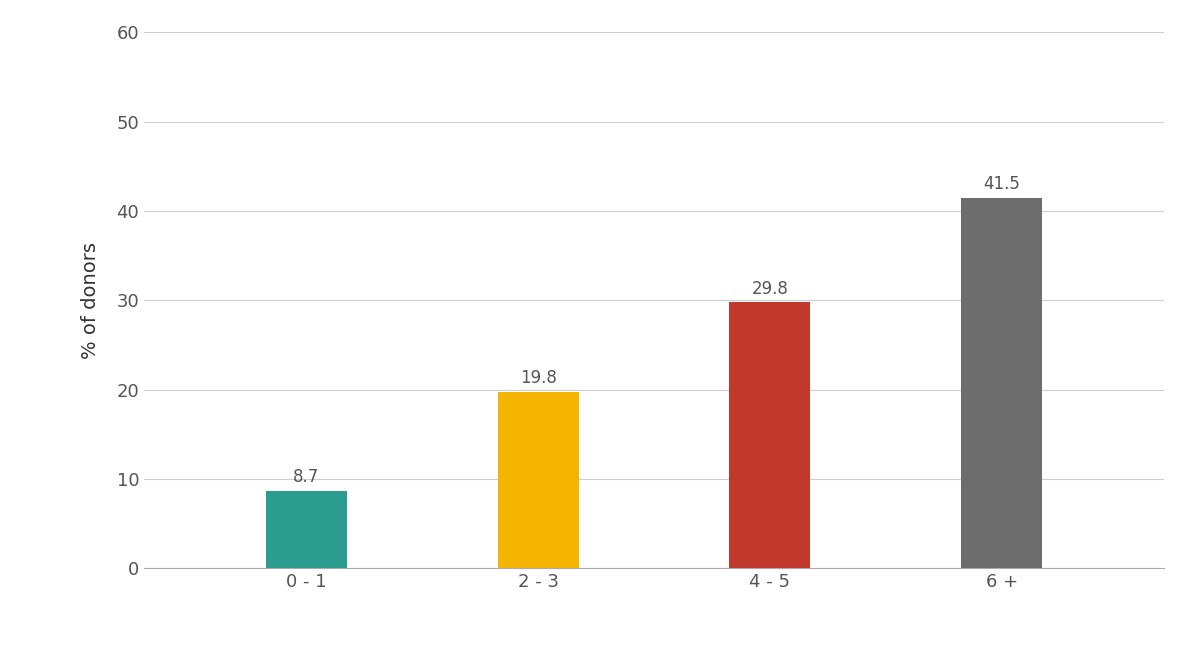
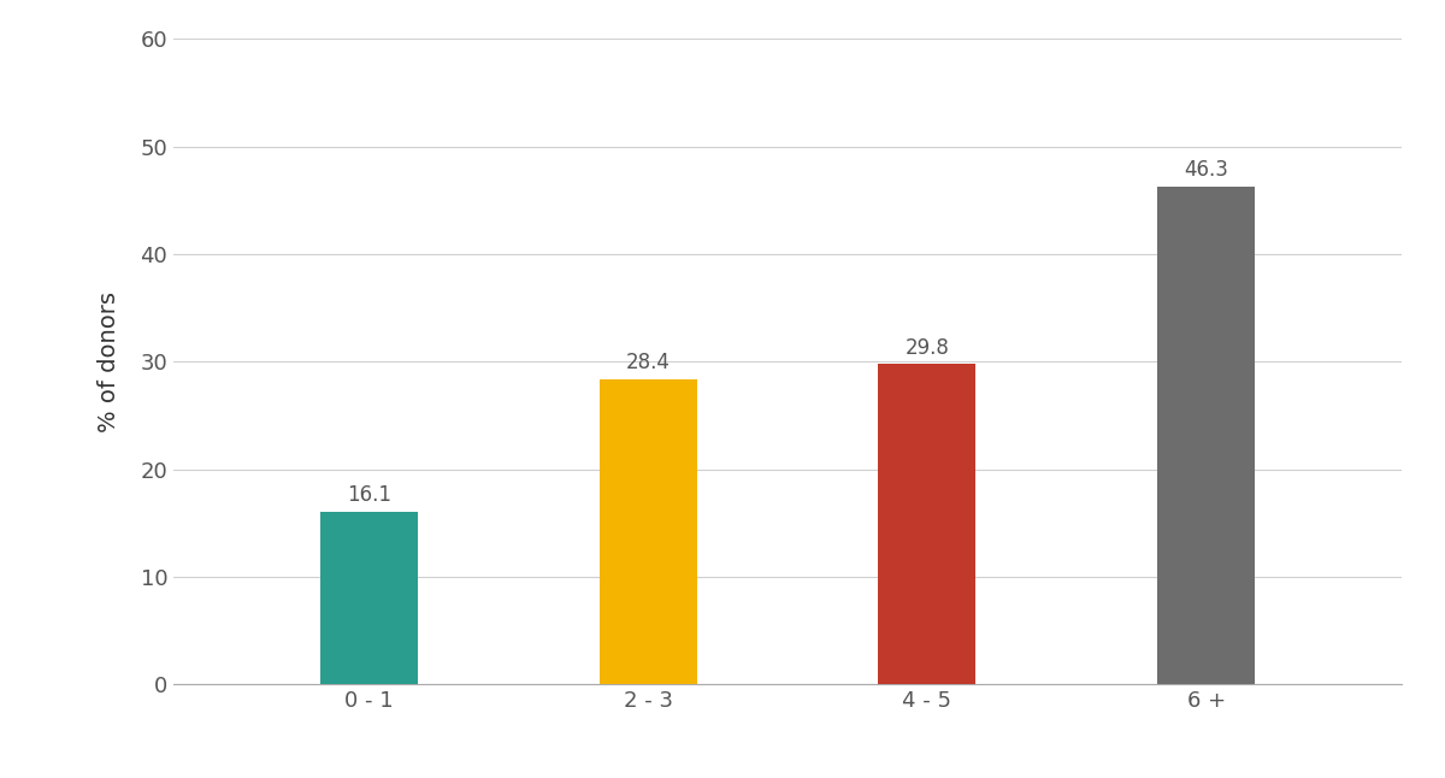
0 - 1: 8.7 -> 16.1
2 - 3: 19.8 -> 28.4
6 +: 41.5 -> 46.3
